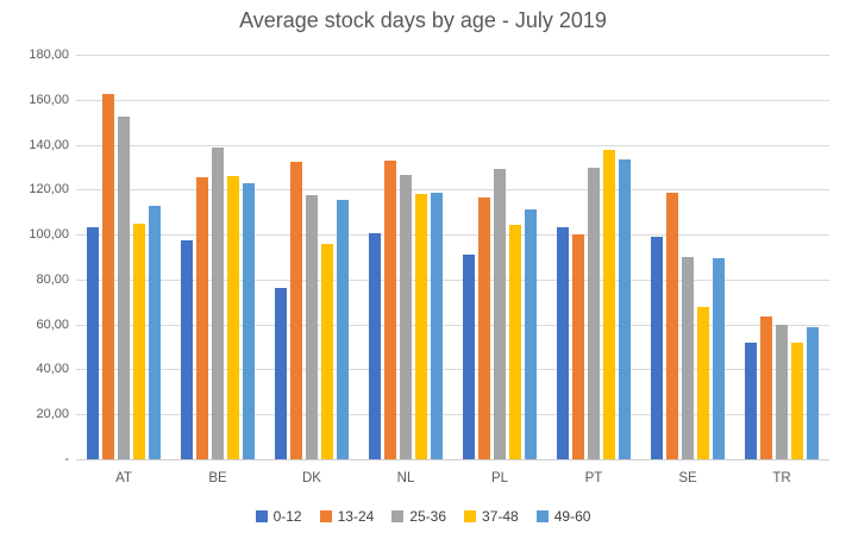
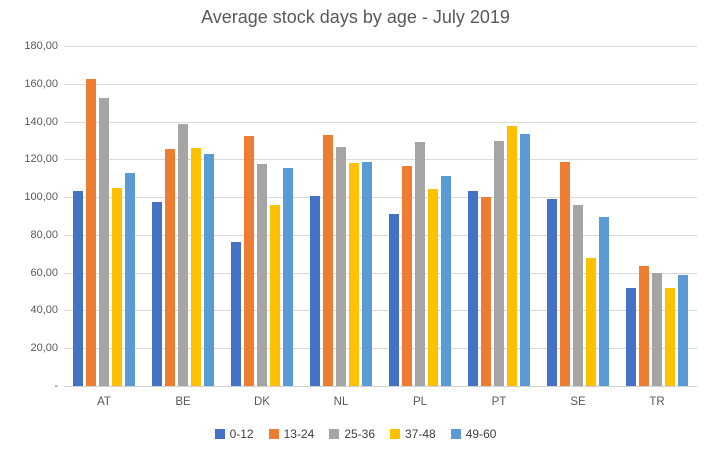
25-36/SE: 90 -> 96
